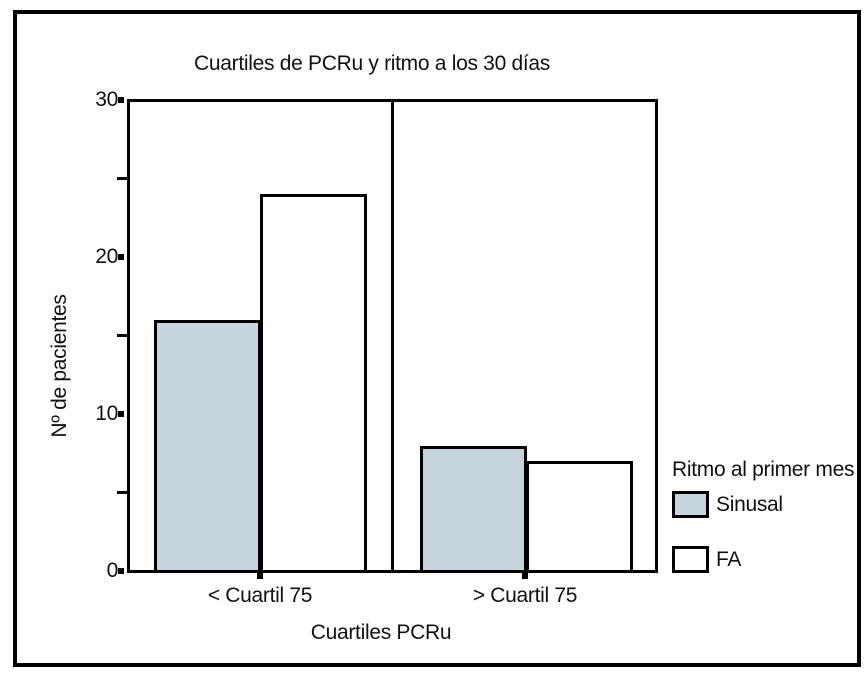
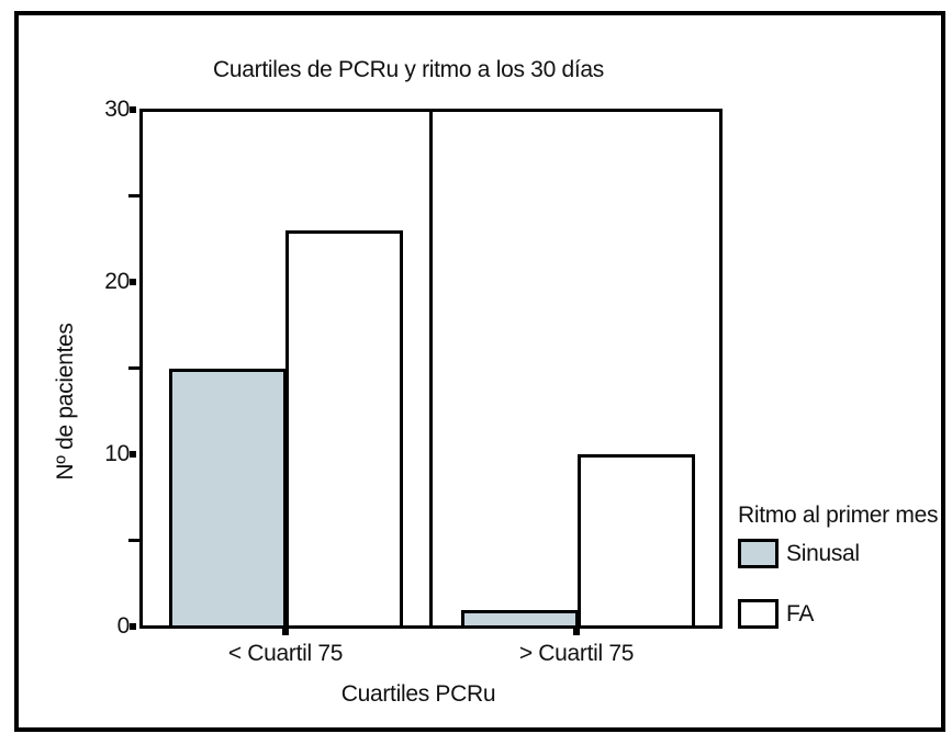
Sinusal/< Cuartil 75: 16 -> 15
FA/< Cuartil 75: 24 -> 23
Sinusal/> Cuartil 75: 8 -> 1
FA/> Cuartil 75: 7 -> 10
